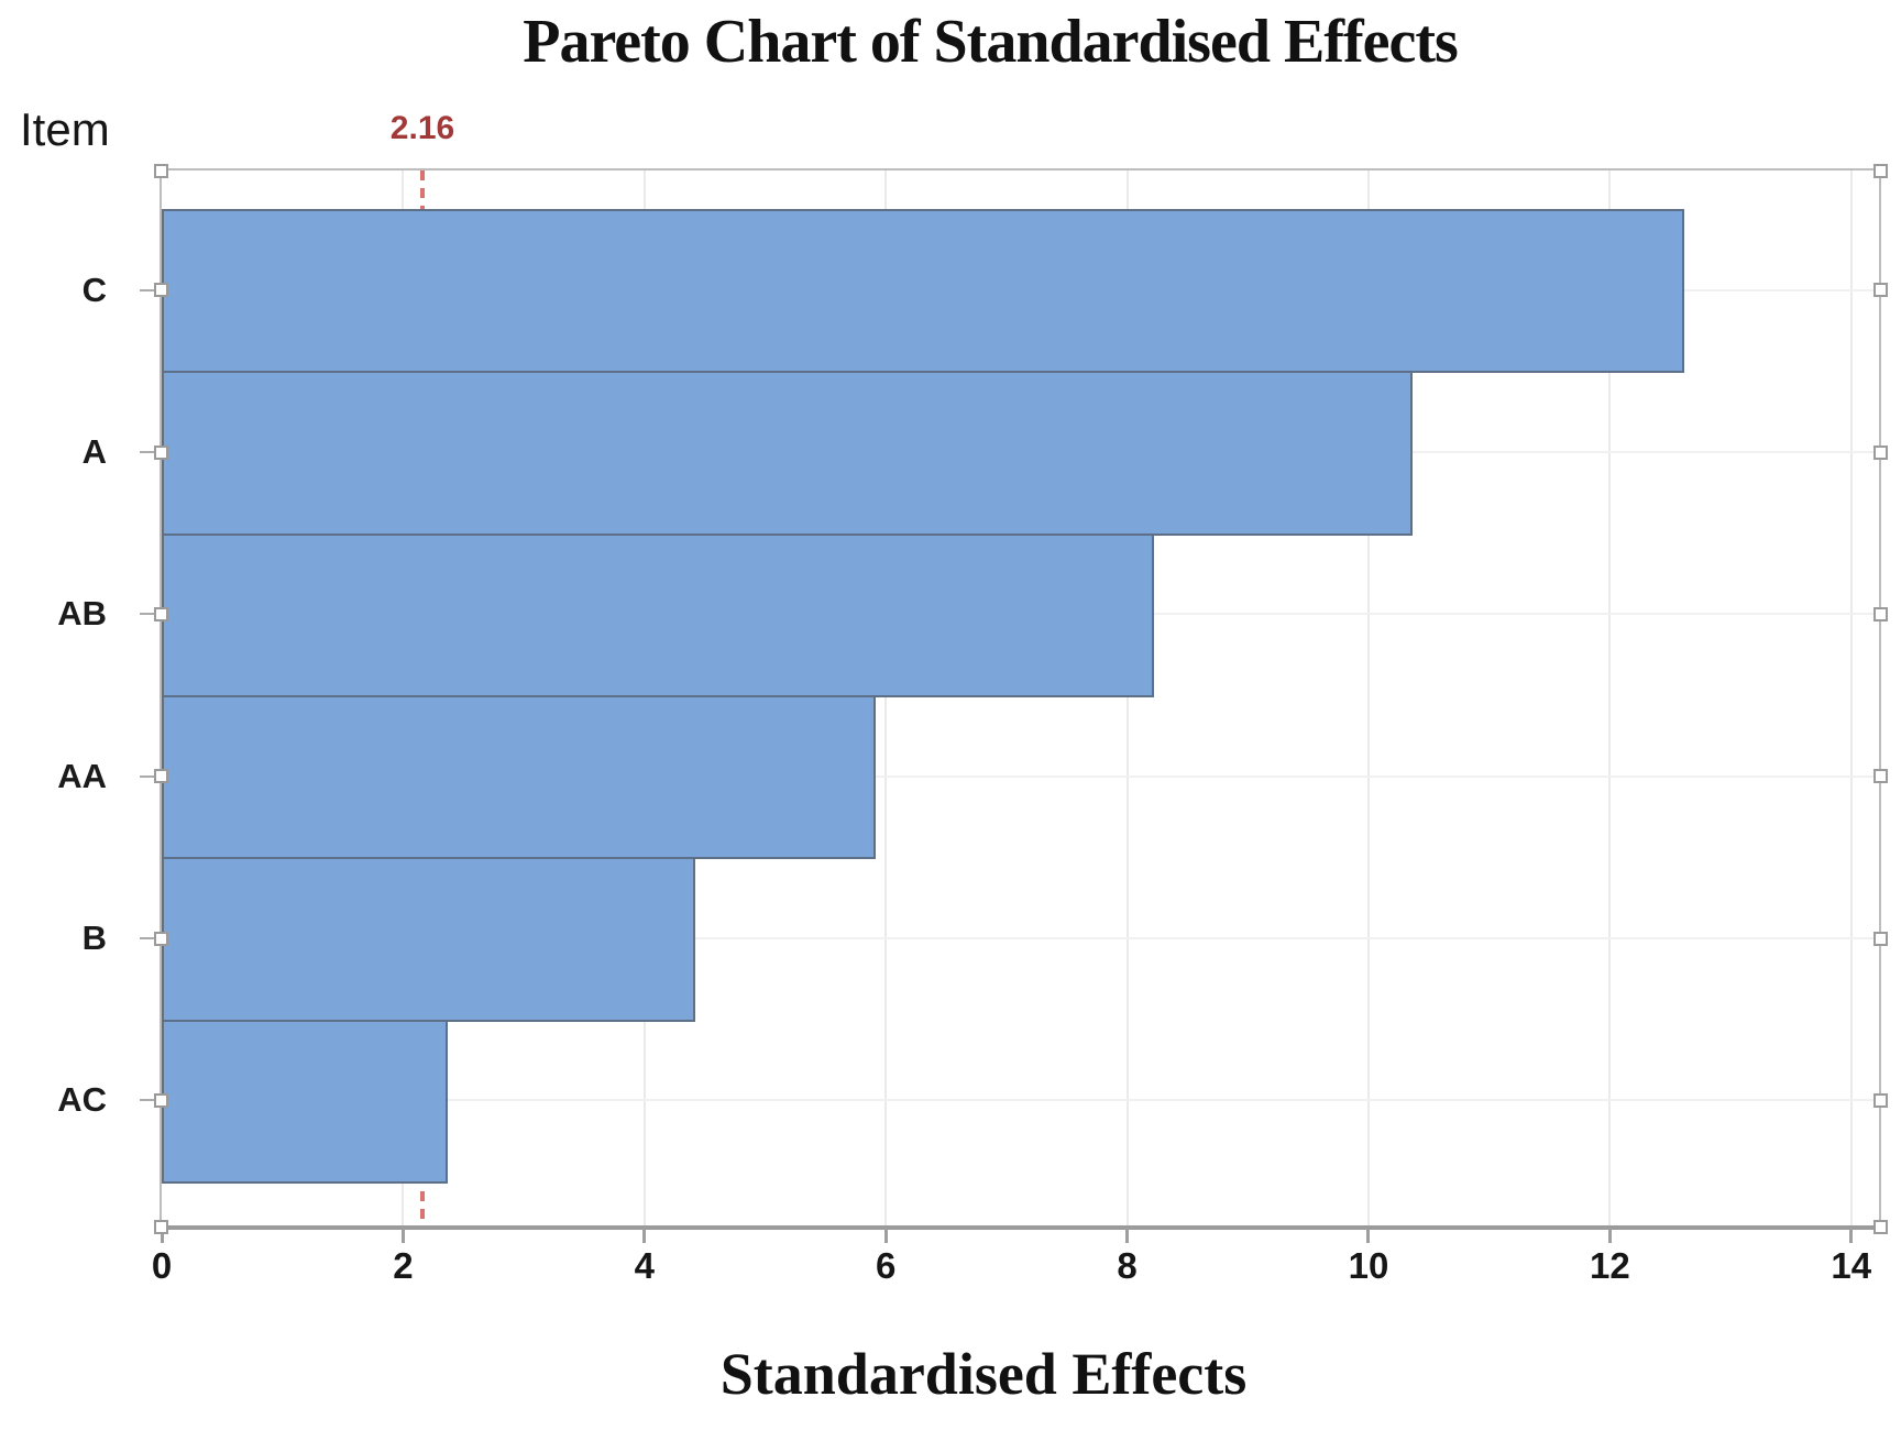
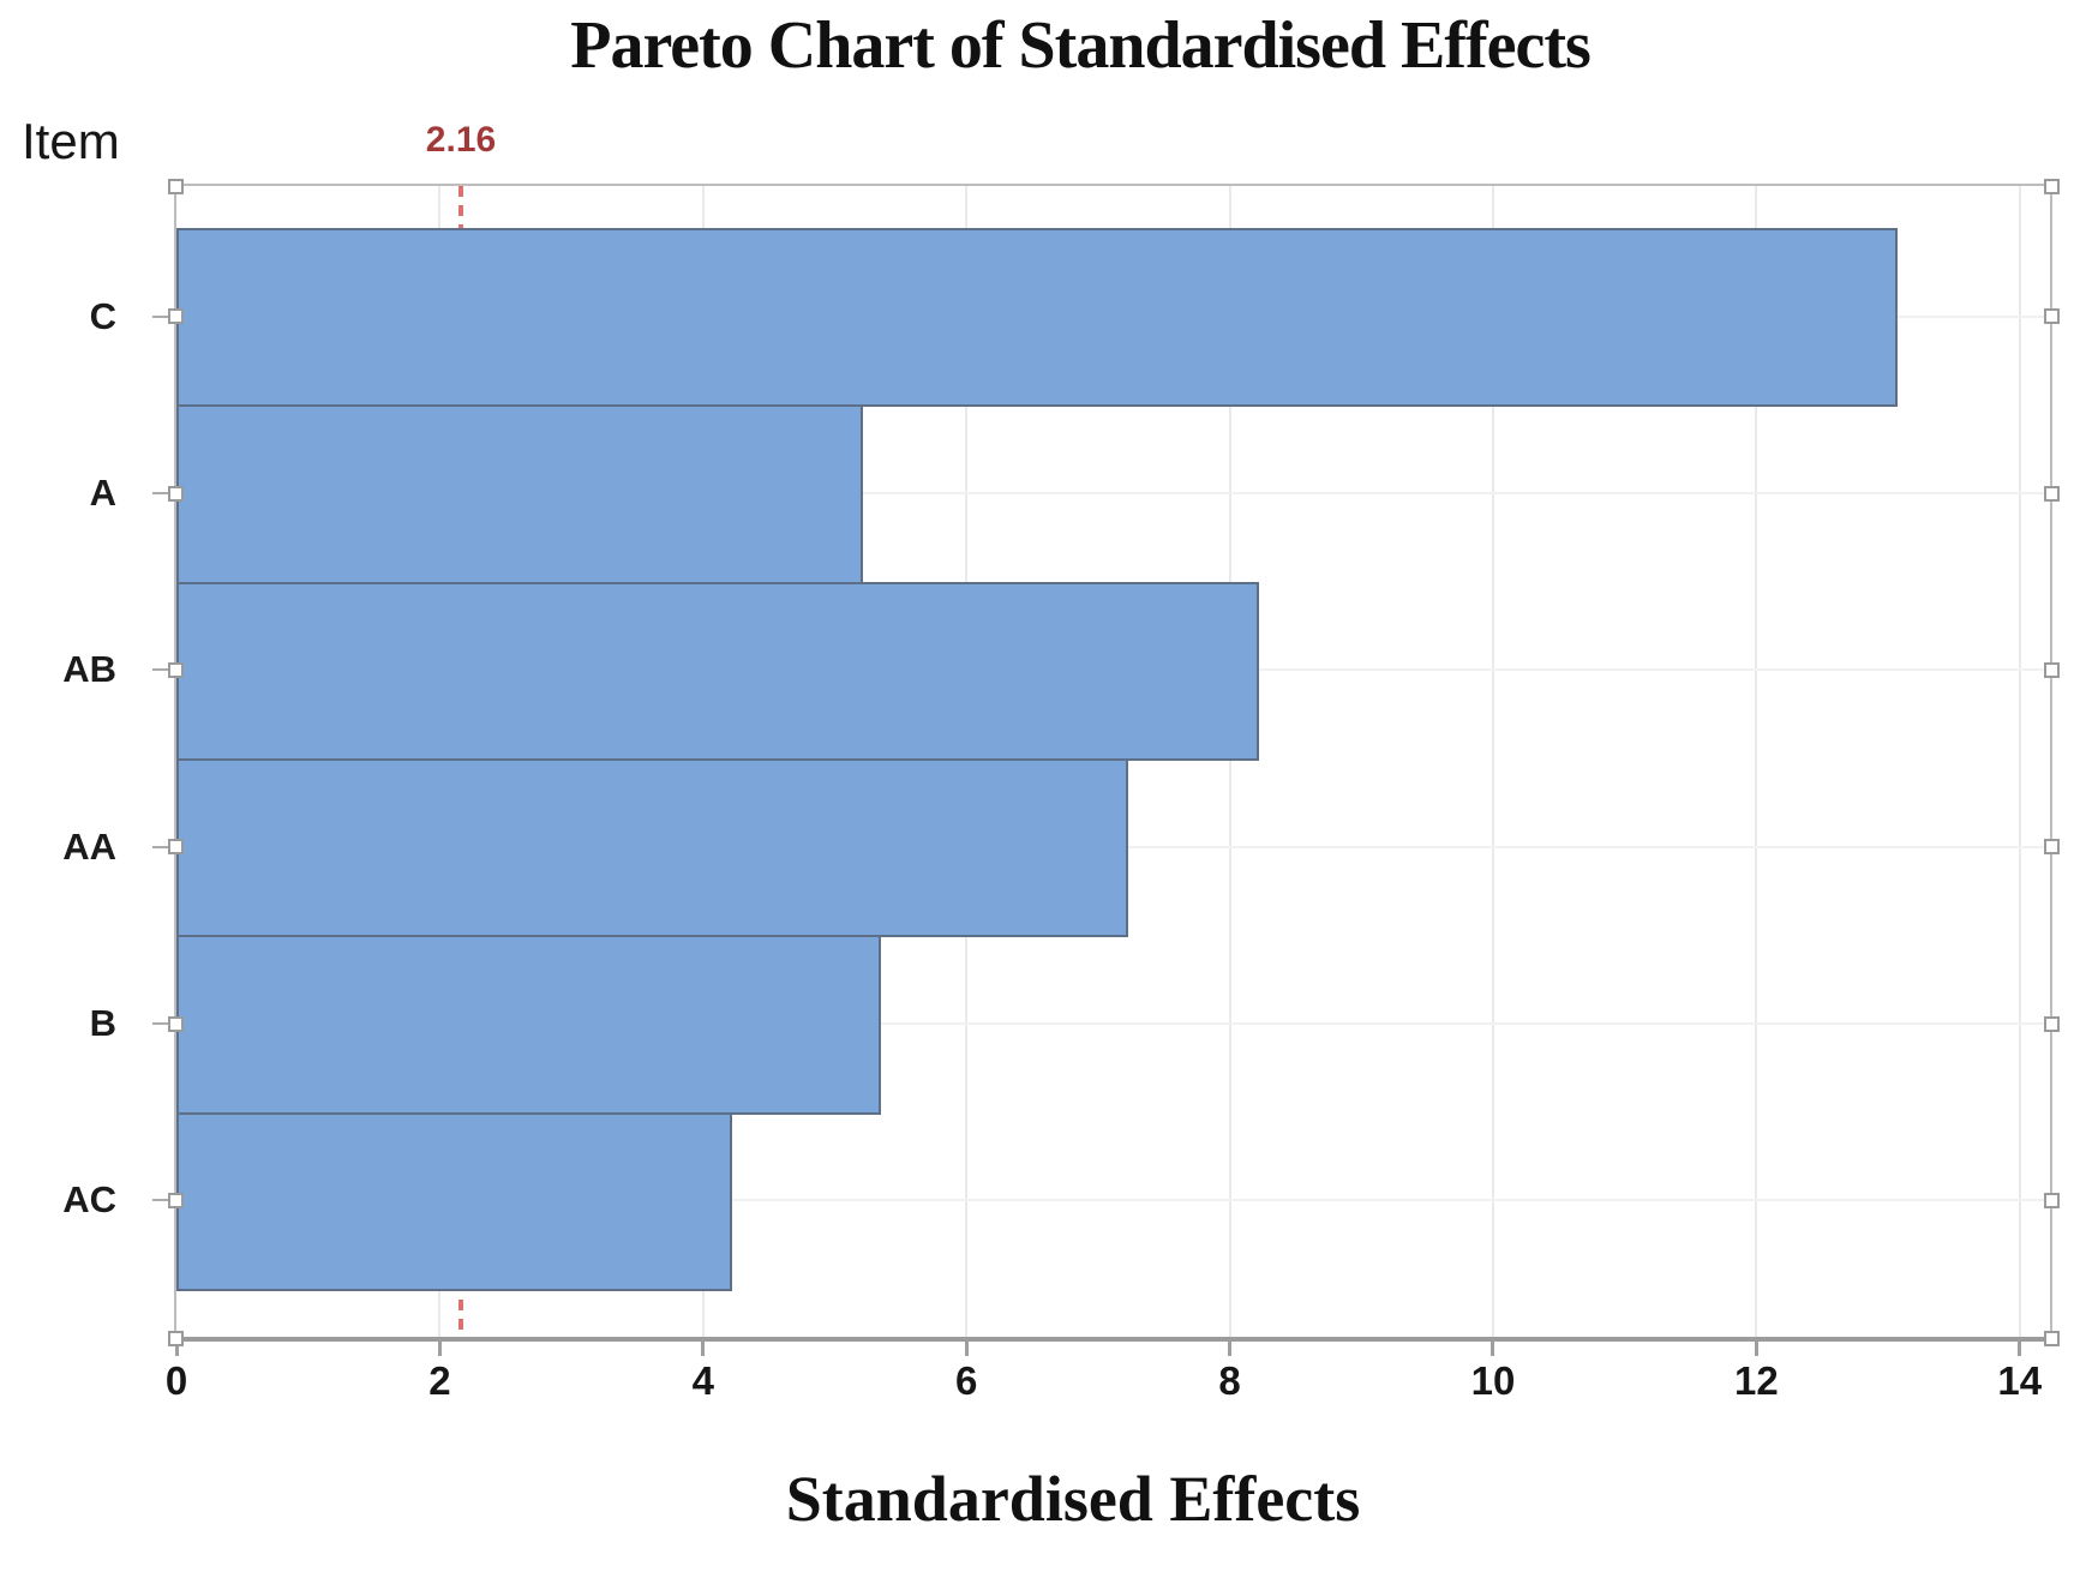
C: 12.60 -> 13.05
A: 10.35 -> 5.20
AA: 5.90 -> 7.21
B: 4.40 -> 5.33
AC: 2.35 -> 4.20
